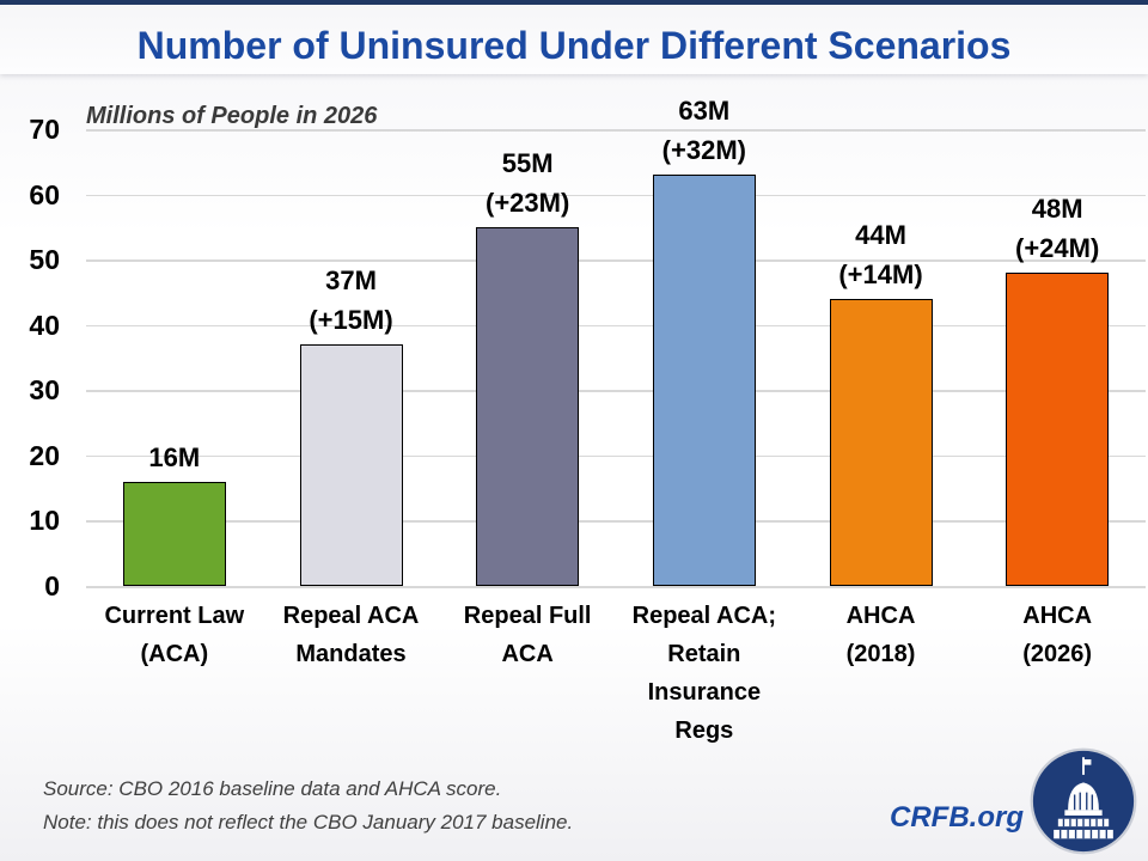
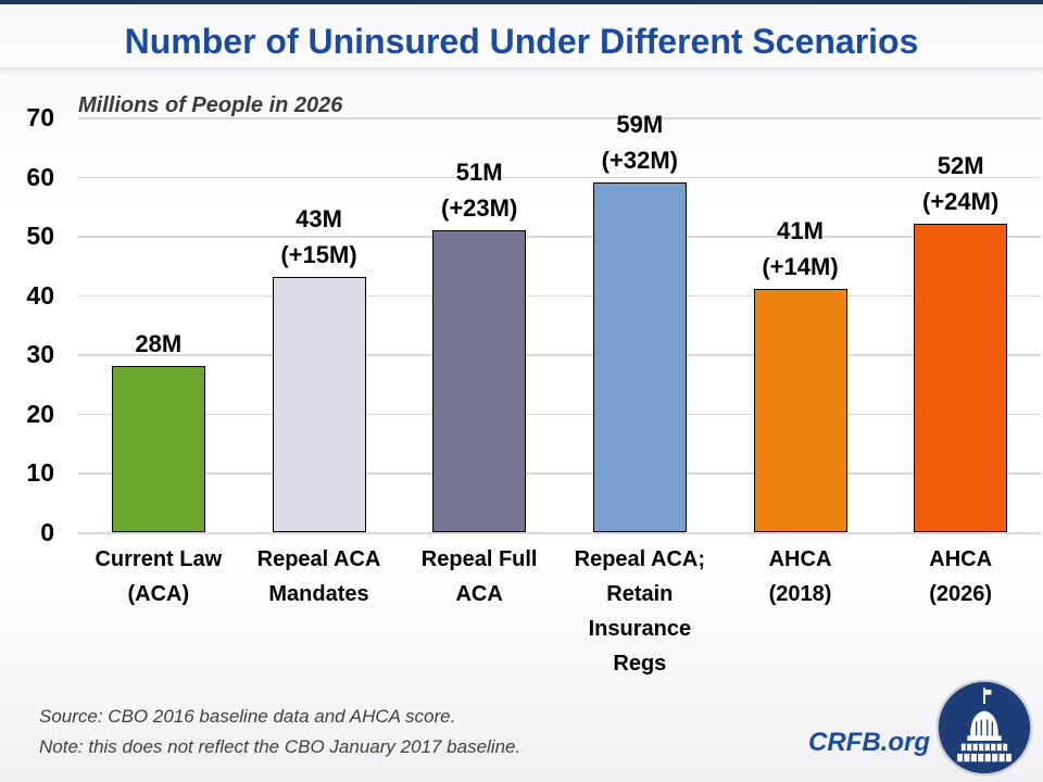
Current Law (ACA): 16M -> 28M
Repeal ACA Mandates: 37M -> 43M
Repeal Full ACA: 55M -> 51M
Repeal ACA; Retain Insurance Regs: 63M -> 59M
AHCA (2018): 44M -> 41M
AHCA (2026): 48M -> 52M
